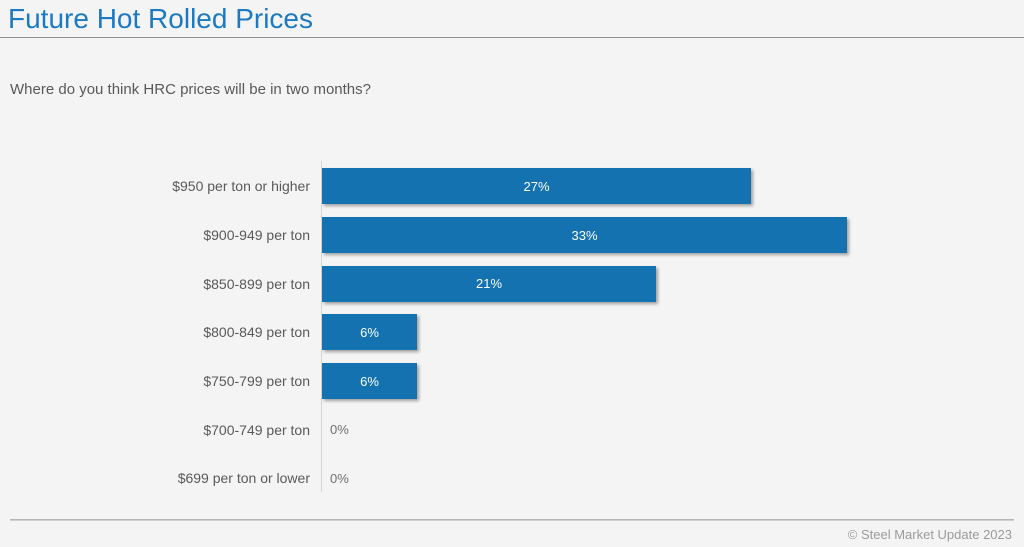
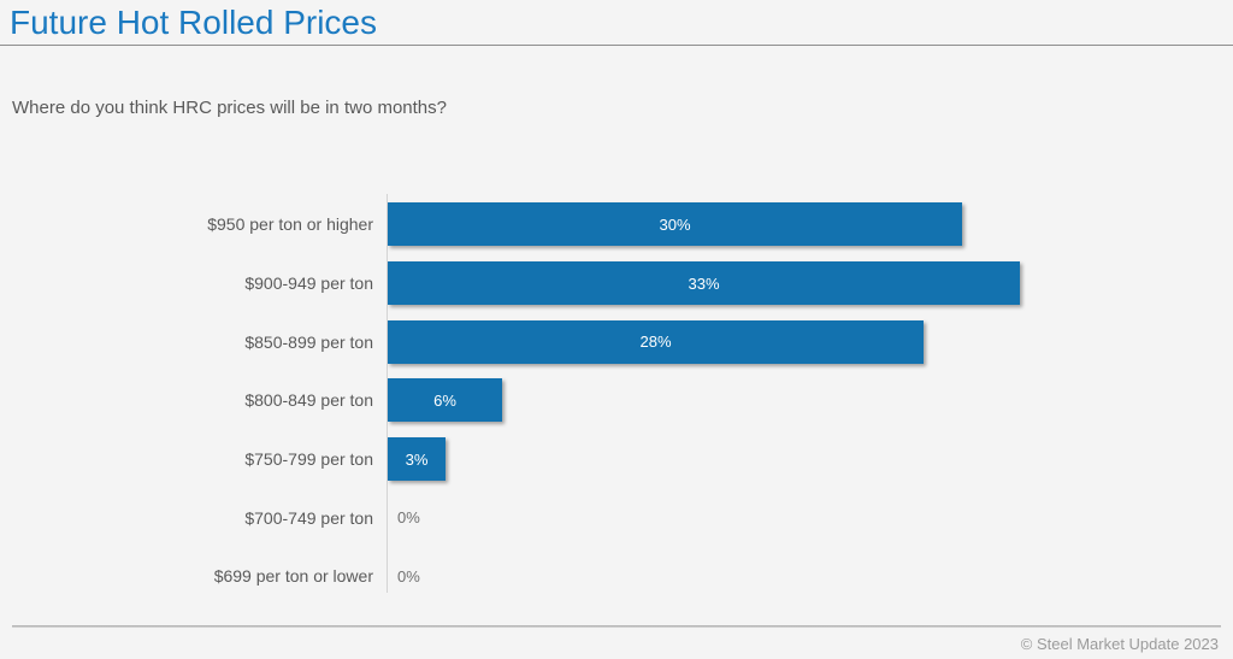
$950 per ton or higher: 27% -> 30%
$850-899 per ton: 21% -> 28%
$750-799 per ton: 6% -> 3%
